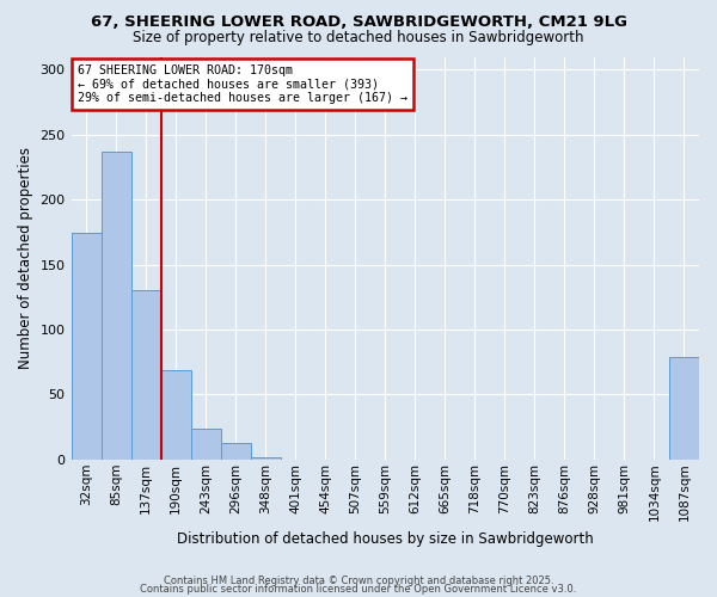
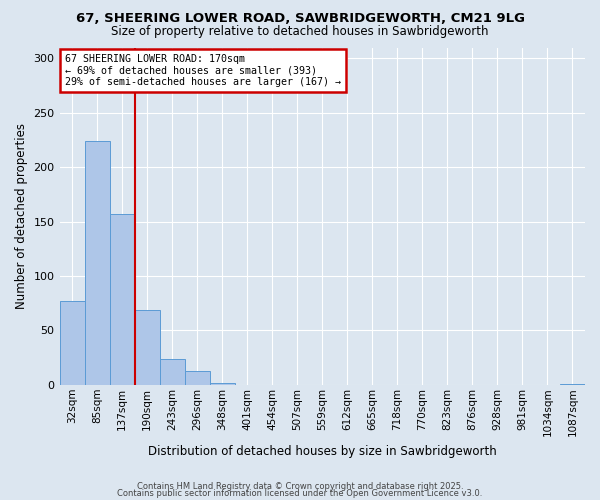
32sqm: 174 -> 77
85sqm: 237 -> 224
137sqm: 130 -> 157
1087sqm: 79 -> 1
